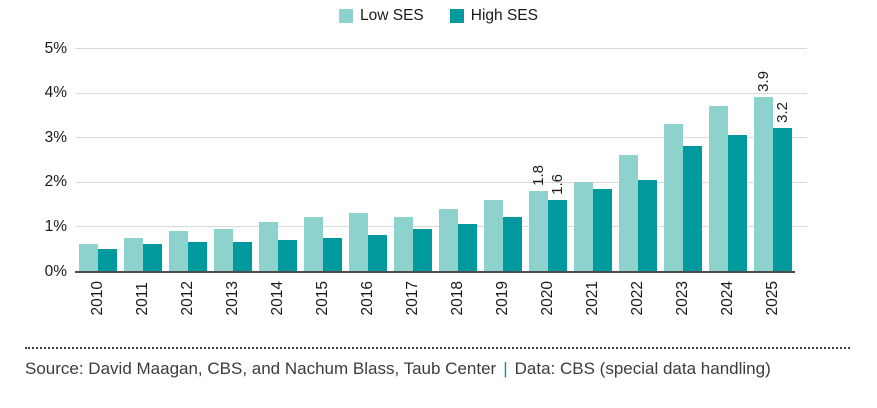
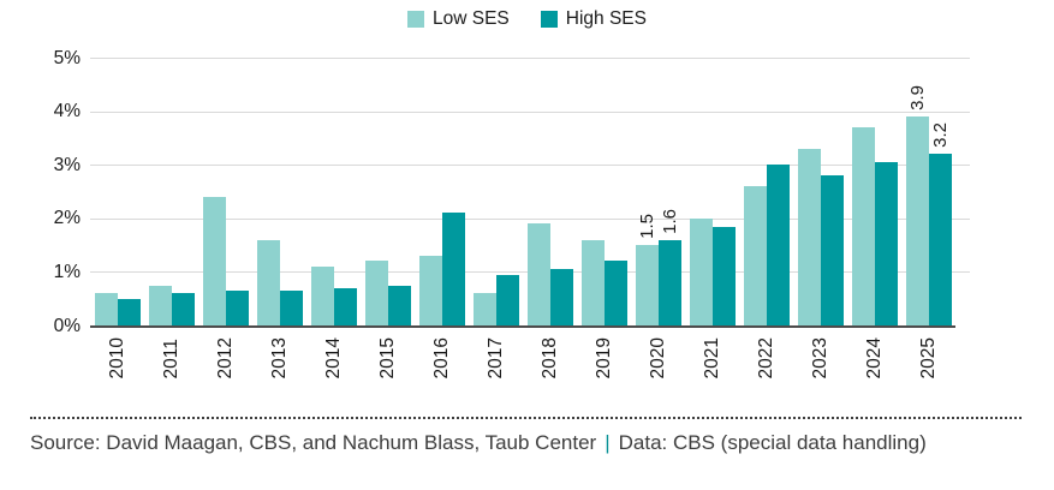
Low SES/2012: 0.9% -> 2.4%
Low SES/2013: 0.9% -> 1.6%
High SES/2016: 0.8% -> 2.1%
Low SES/2017: 1.2% -> 0.6%
Low SES/2018: 1.4% -> 1.9%
Low SES/2020: 1.8 -> 1.5
High SES/2022: 2.0% -> 3.0%
